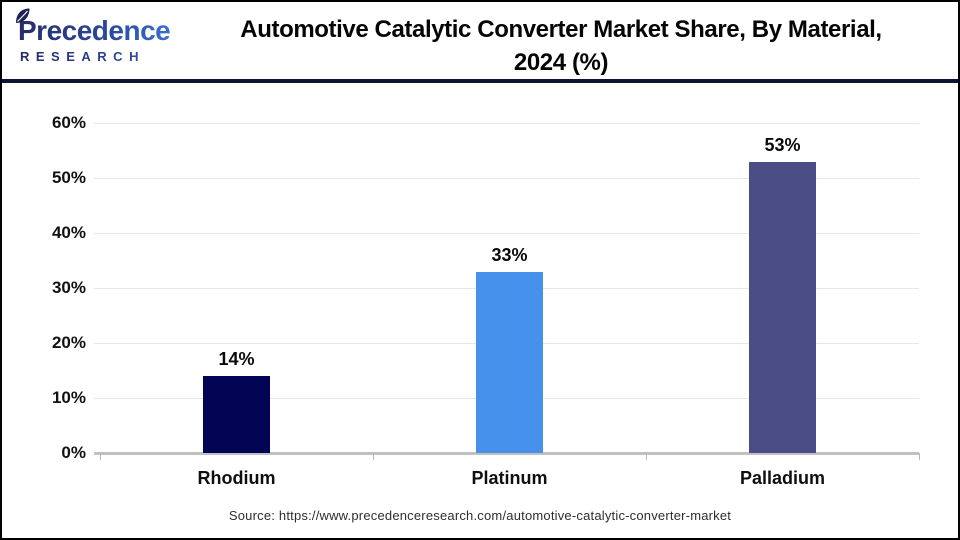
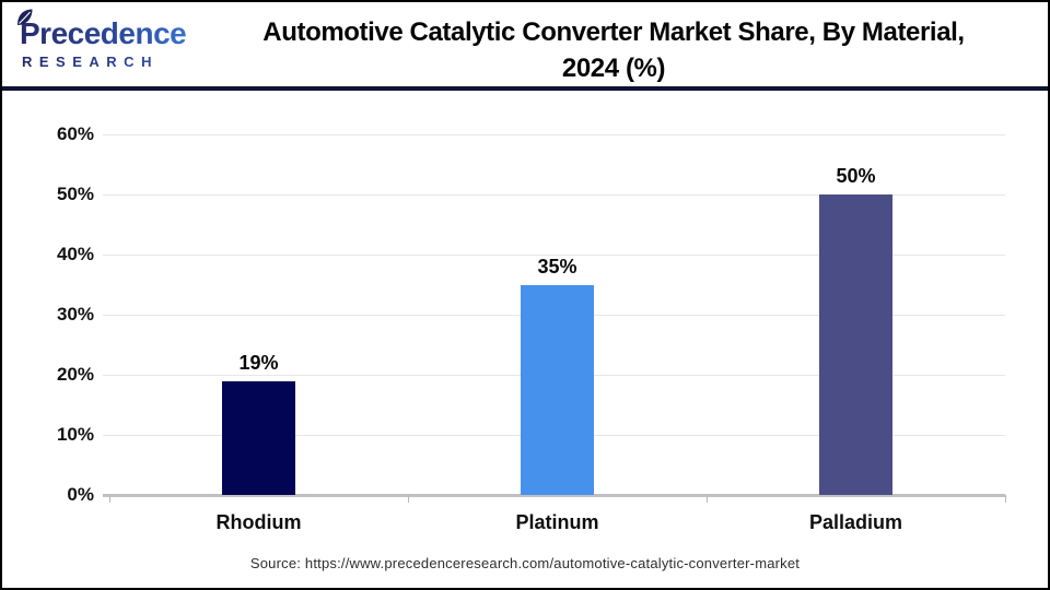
Rhodium: 14% -> 19%
Platinum: 33% -> 35%
Palladium: 53% -> 50%
